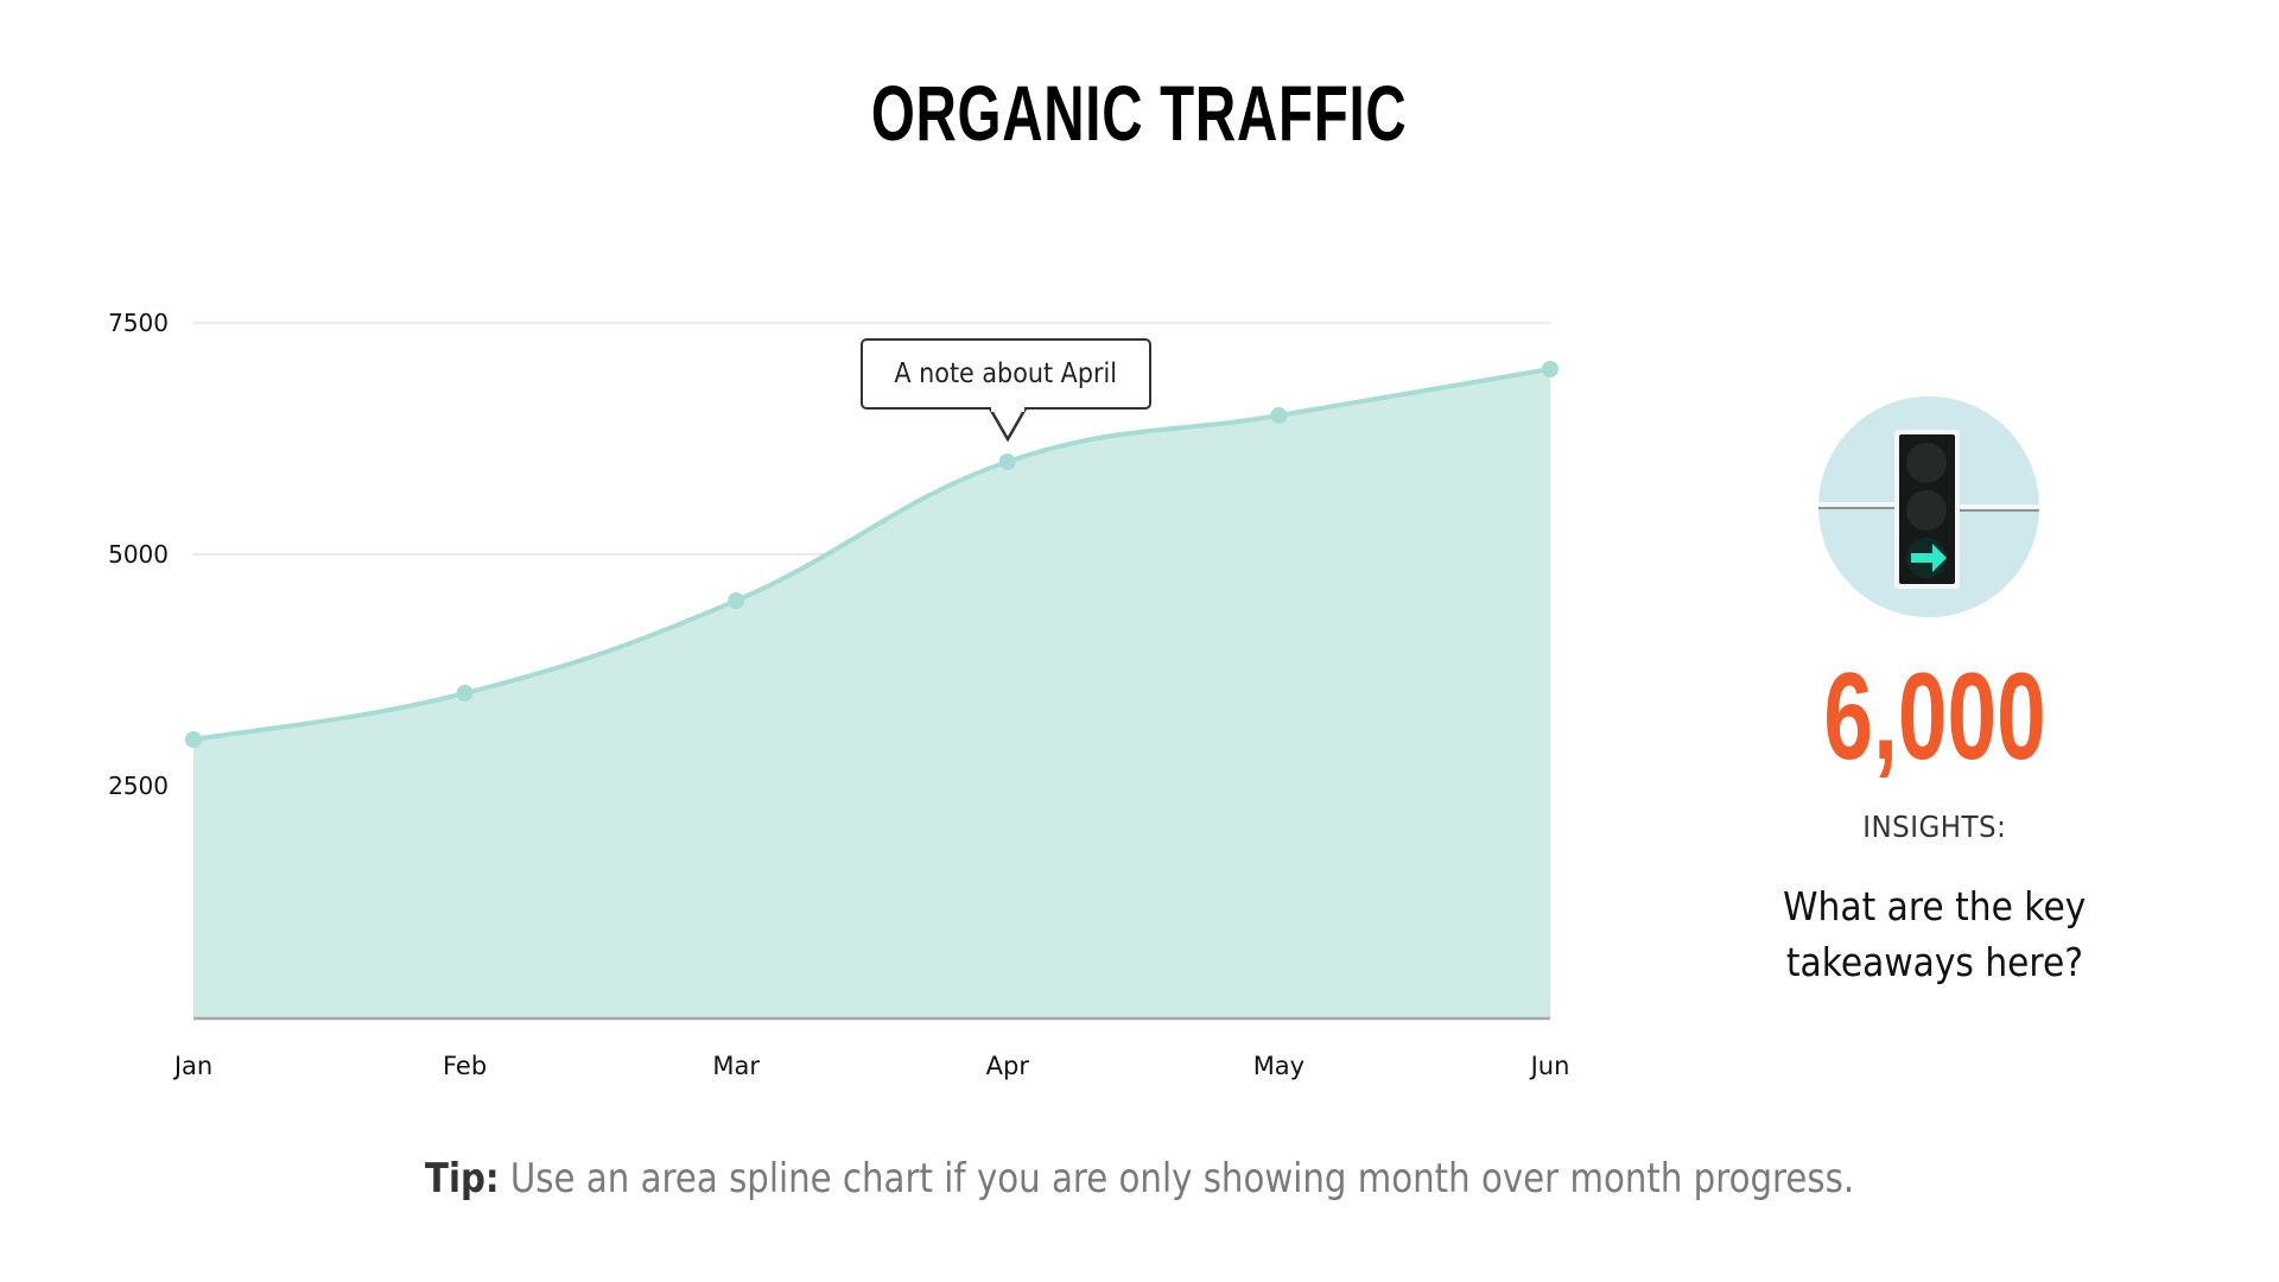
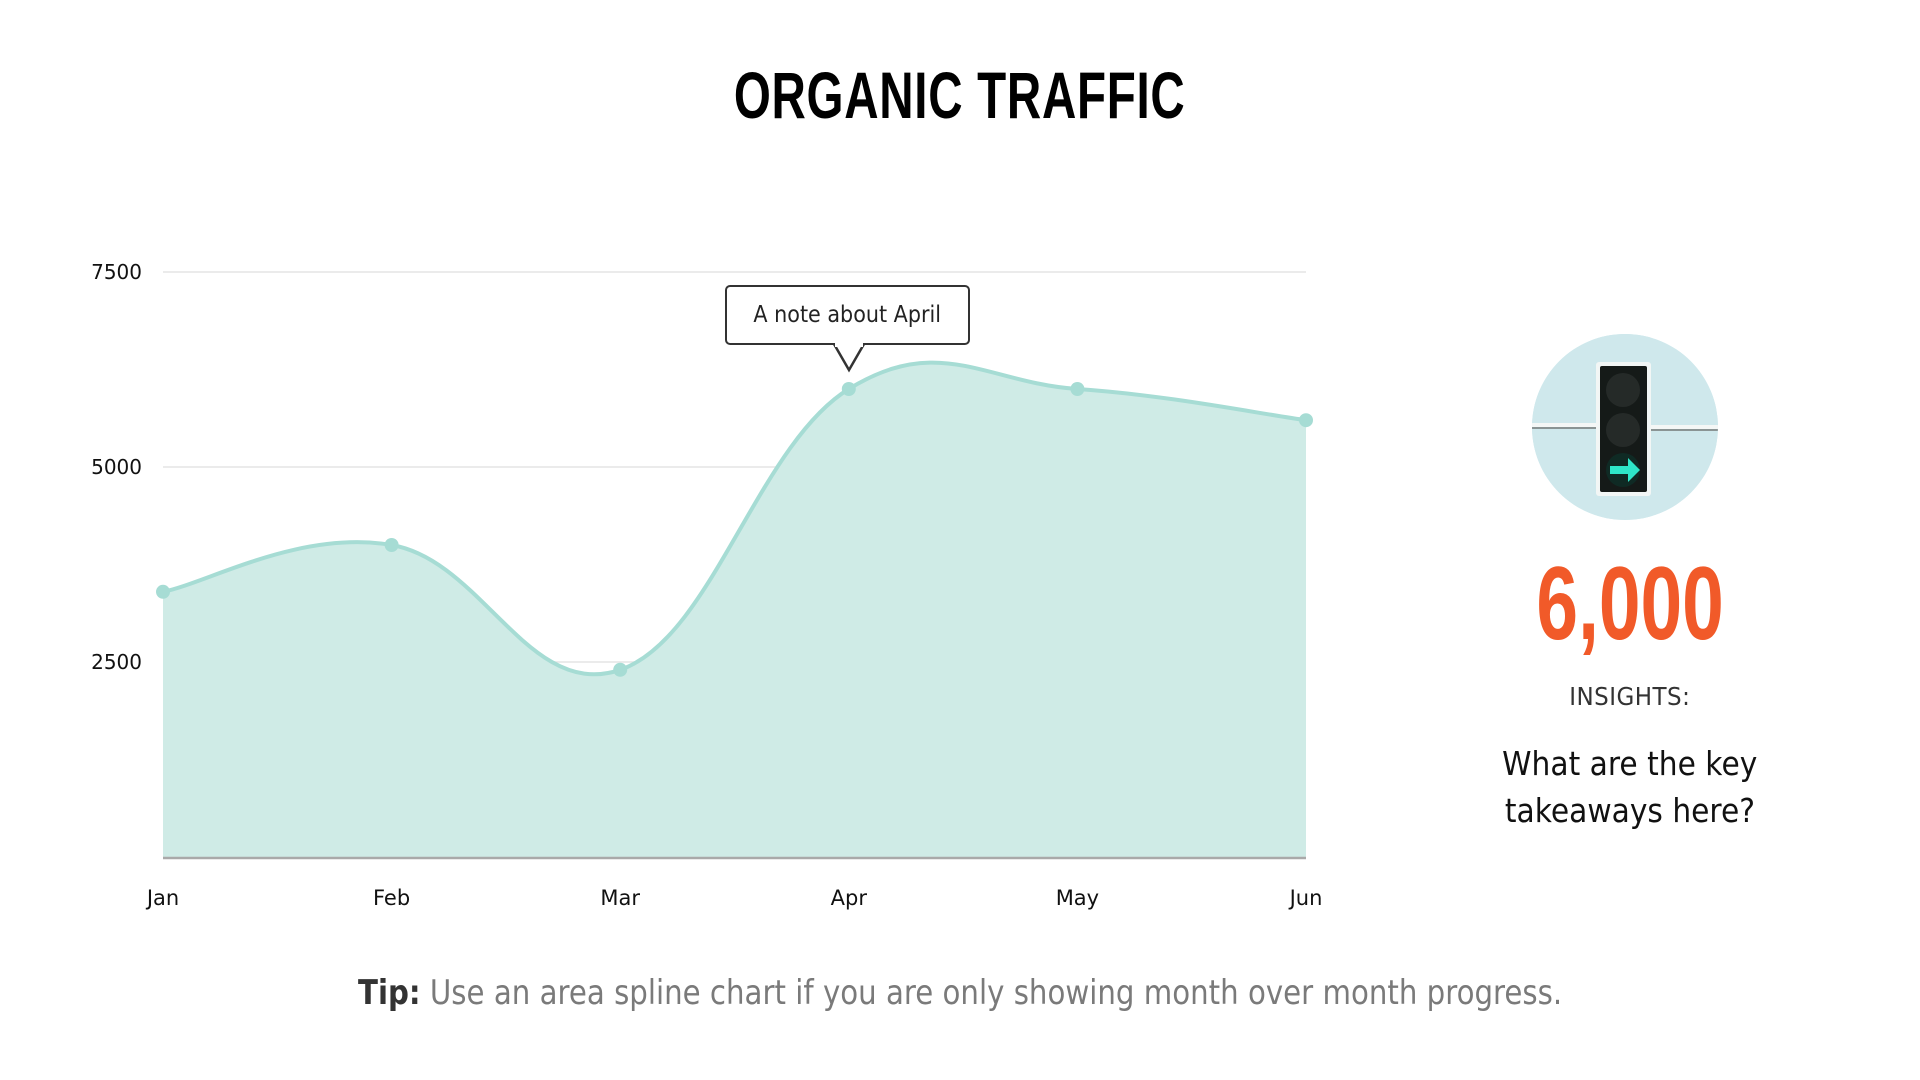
Jan: 3000 -> 3400
Feb: 3500 -> 4000
Mar: 4500 -> 2400
May: 6500 -> 6000
Jun: 7000 -> 5600
